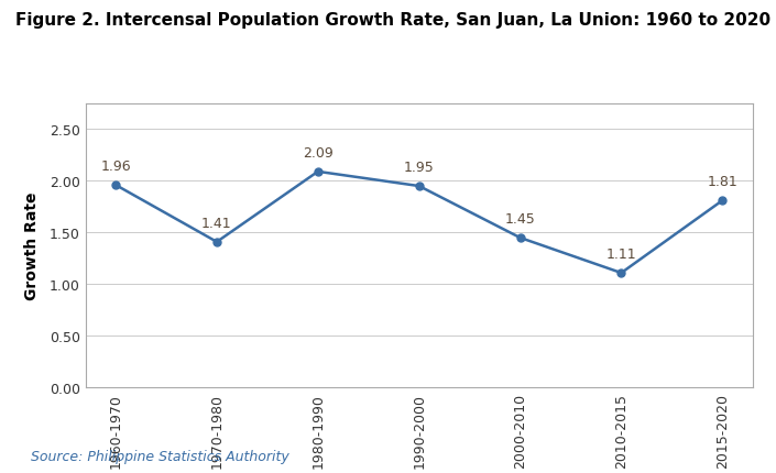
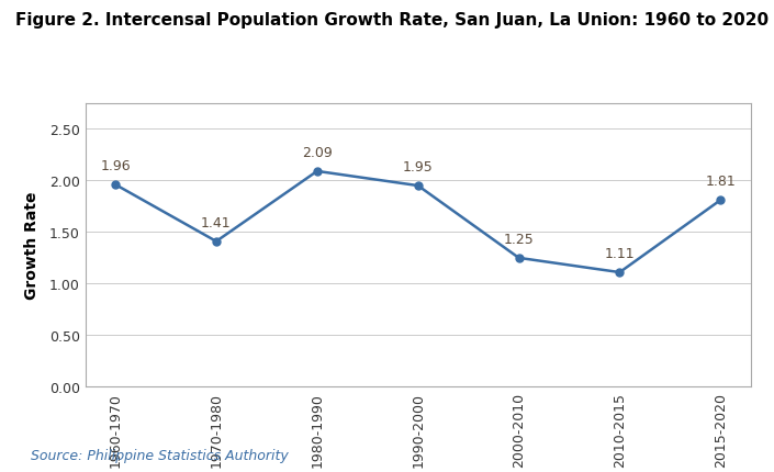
2000-2010: 1.45 -> 1.25
